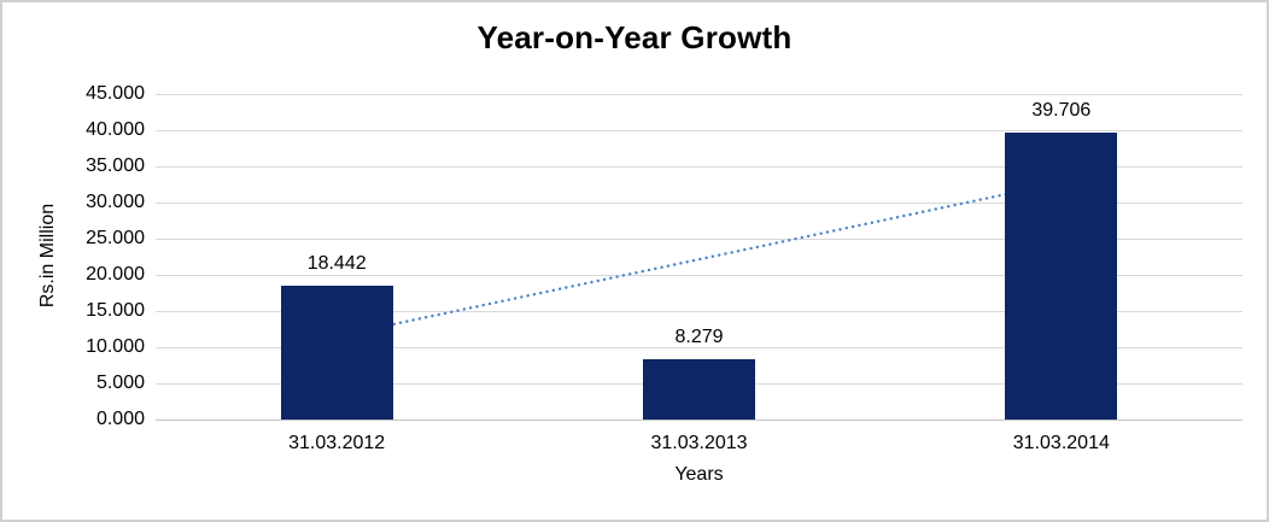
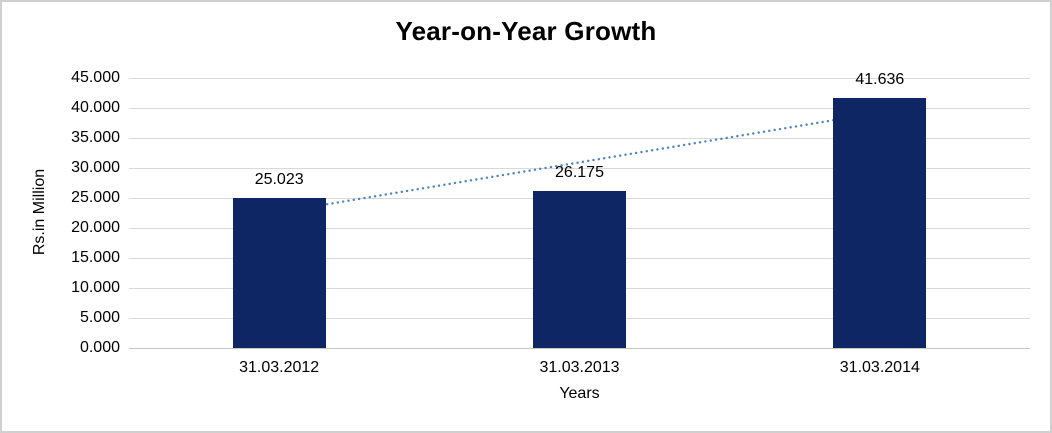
31.03.2012: 18.442 -> 25.023
31.03.2013: 8.279 -> 26.175
31.03.2014: 39.706 -> 41.636
